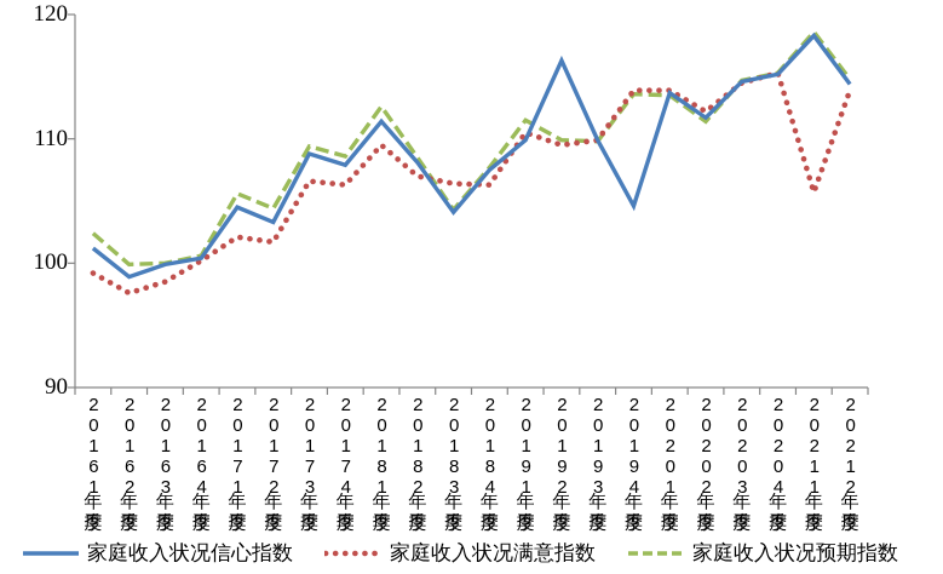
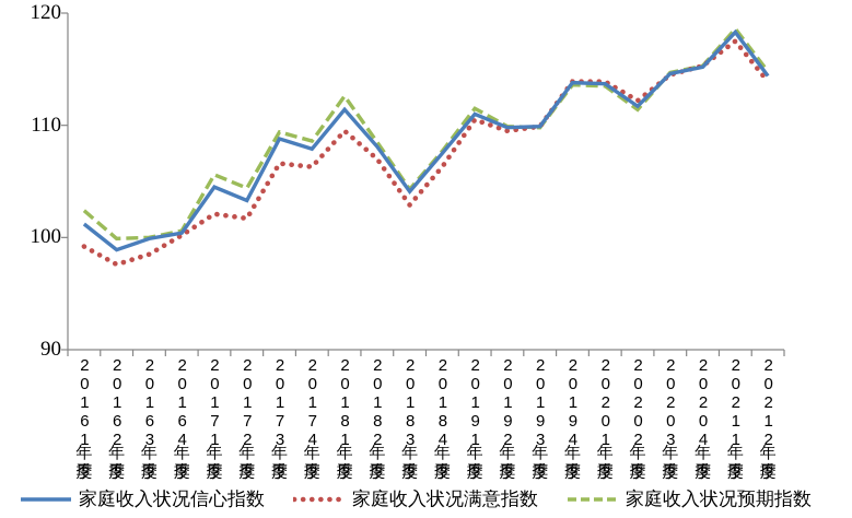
家庭收入状况满意指数/2018年3季度: 106.4 -> 102.9
家庭收入状况信心指数/2019年1季度: 109.9 -> 111.0
家庭收入状况信心指数/2019年2季度: 116.3 -> 109.8
家庭收入状况信心指数/2019年4季度: 104.6 -> 113.8
家庭收入状况满意指数/2021年1季度: 105.7 -> 117.5
